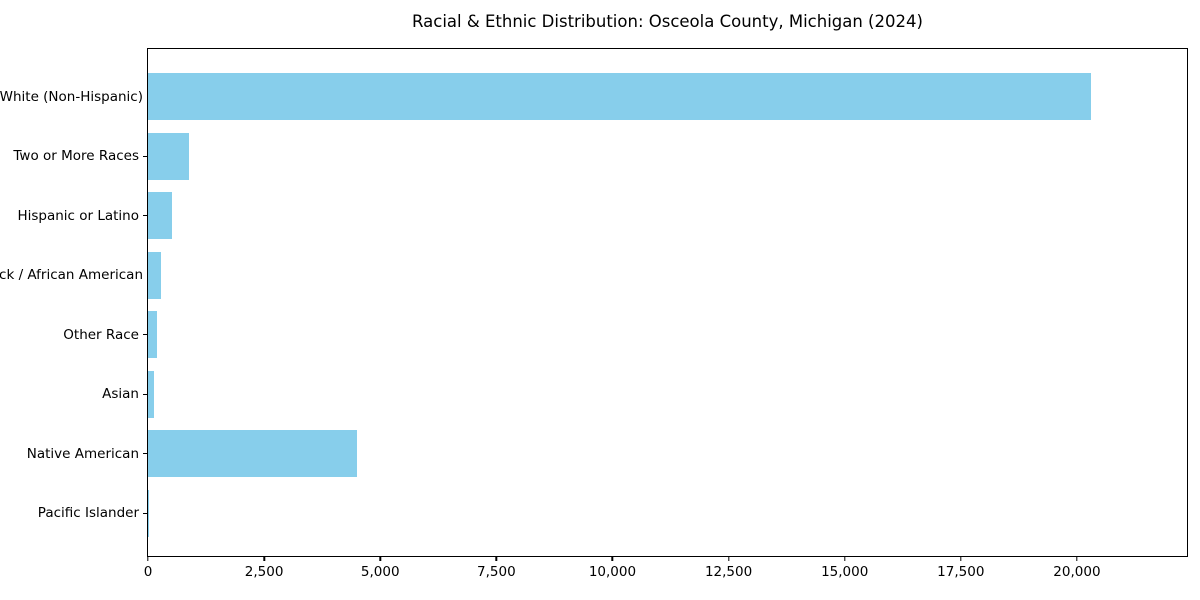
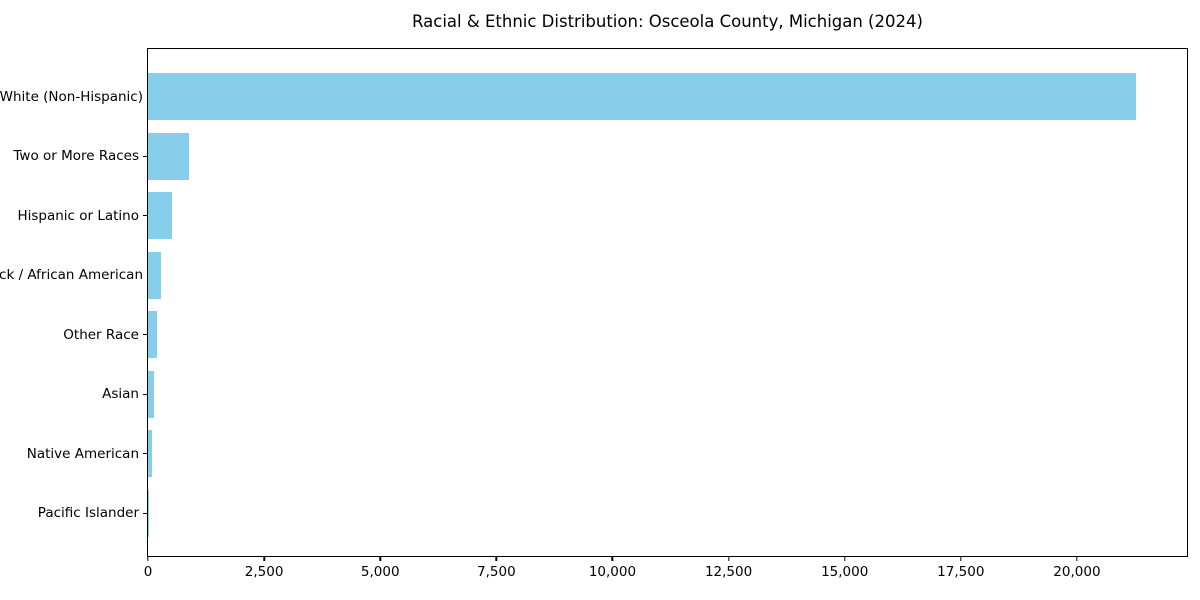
White (Non-Hispanic): 20300 -> 21300
Native American: 4500 -> 100
